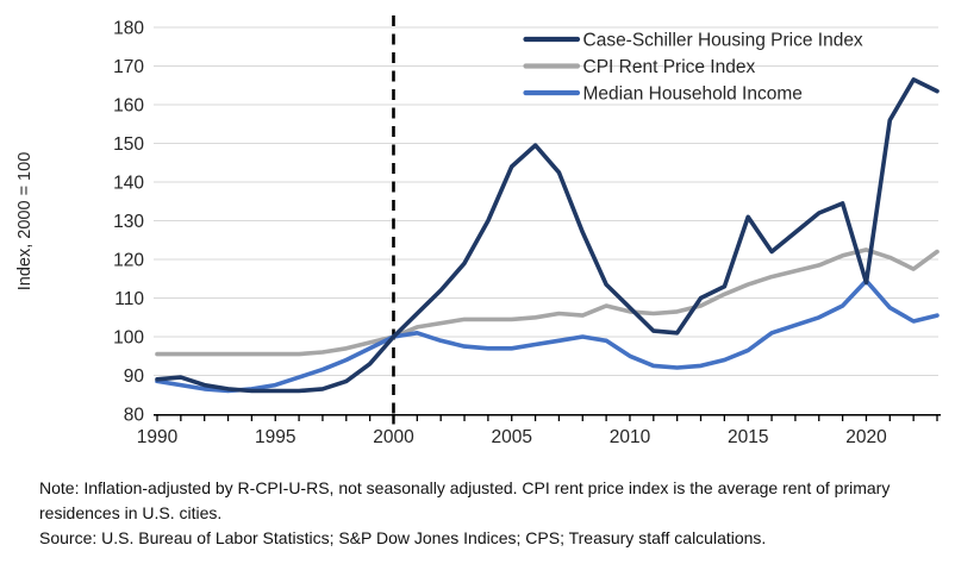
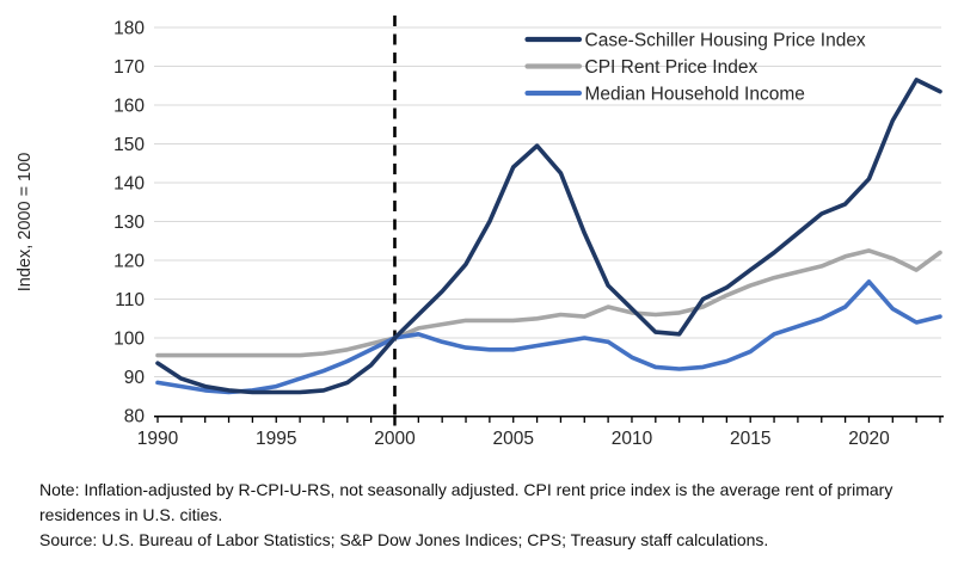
Case-Schiller Housing Price Index/1990: 89 -> 94
Case-Schiller Housing Price Index/2015: 131 -> 118
Case-Schiller Housing Price Index/2020: 114 -> 141
